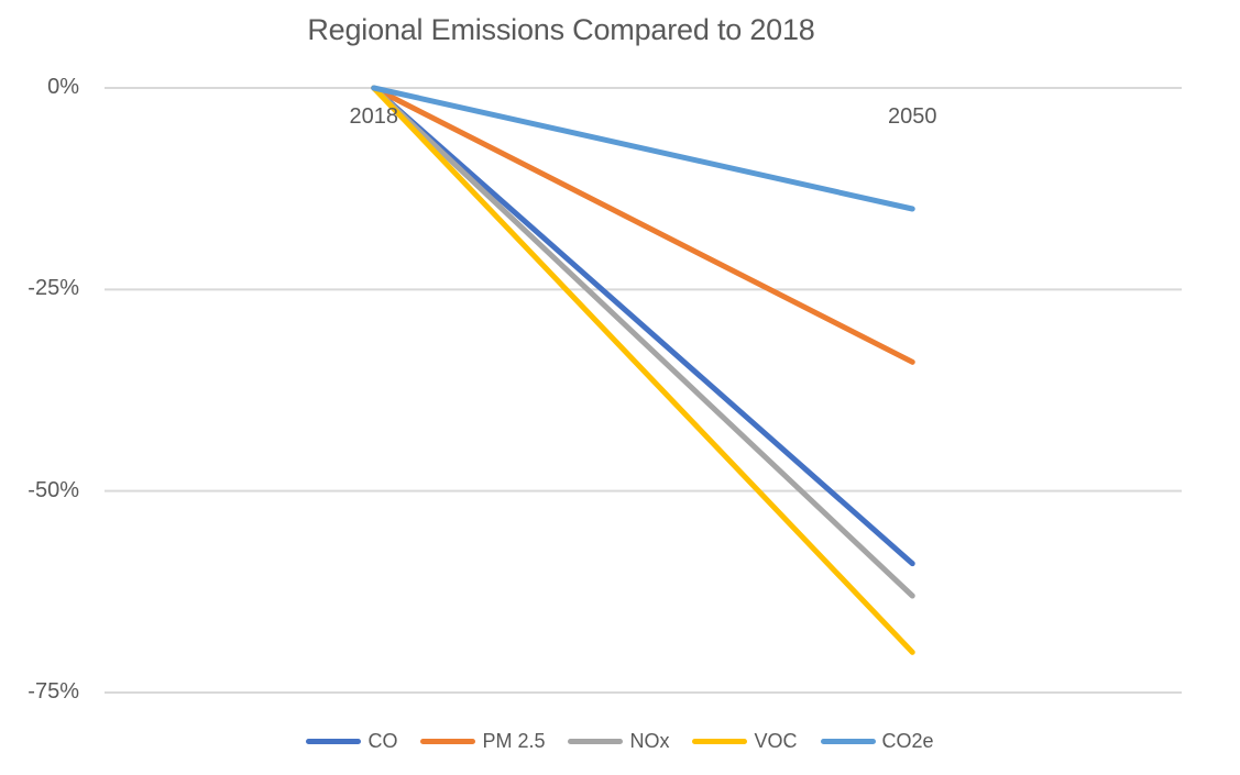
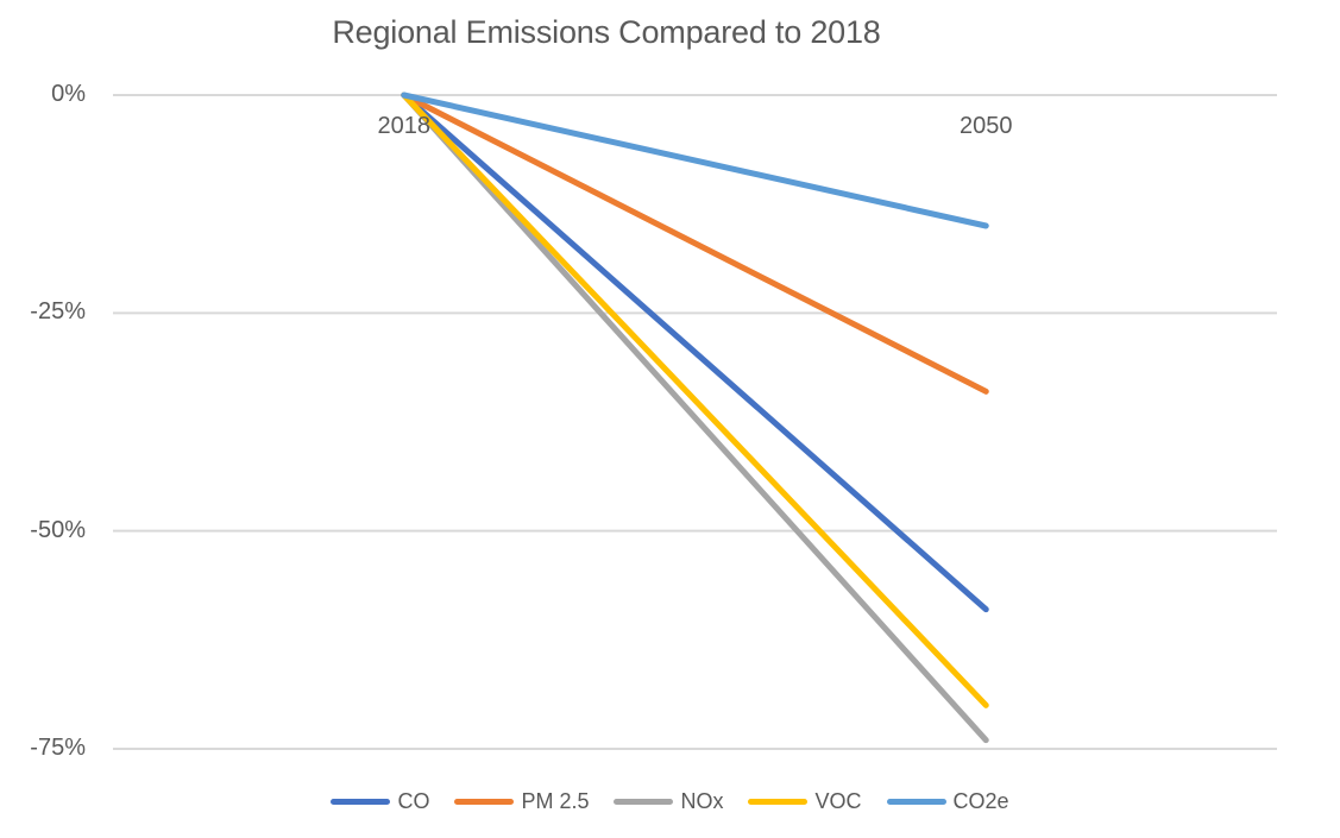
NOx/2050: -63% -> -74%
